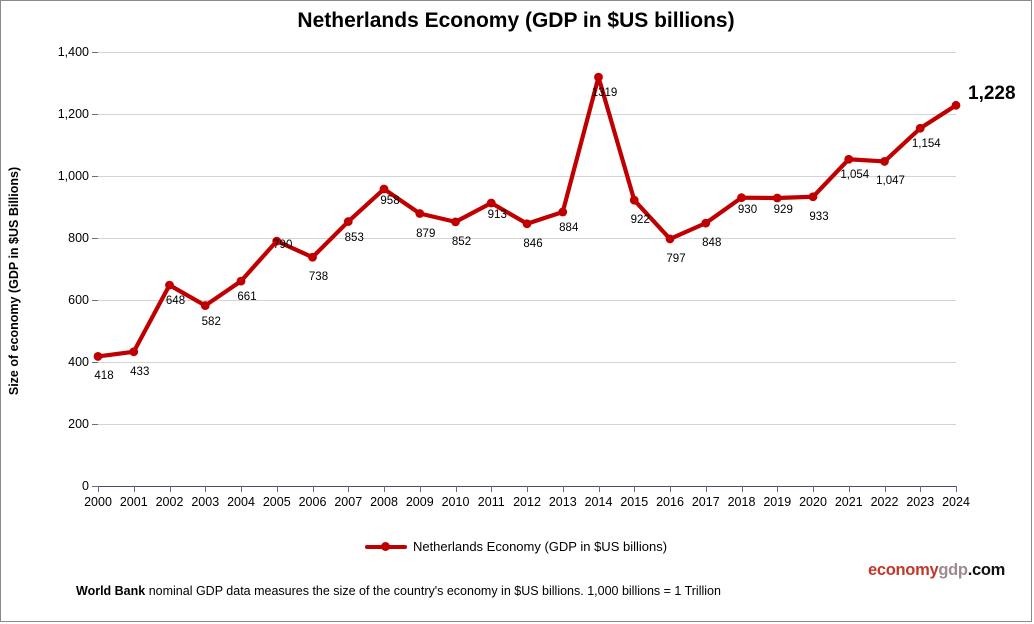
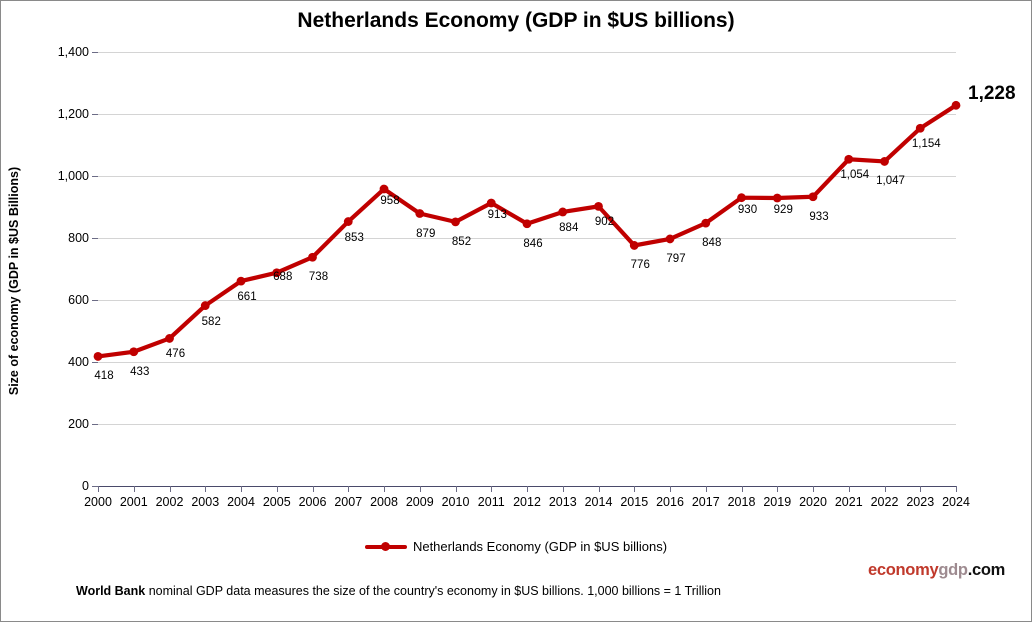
2002: 648 -> 476
2005: 790 -> 688
2014: 1319 -> 902
2015: 922 -> 776
